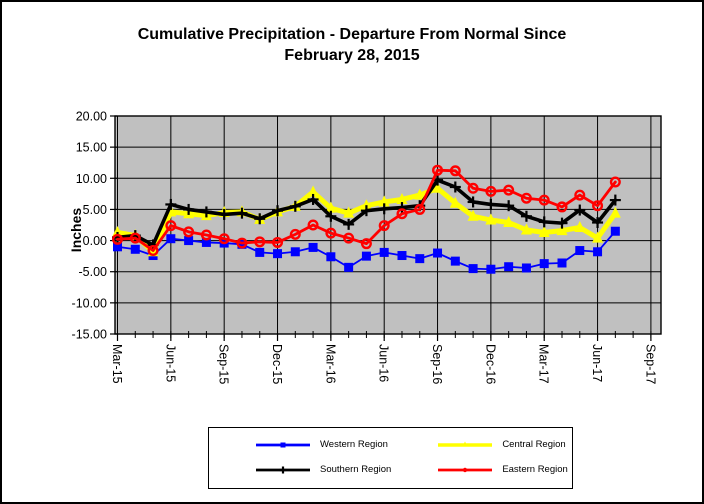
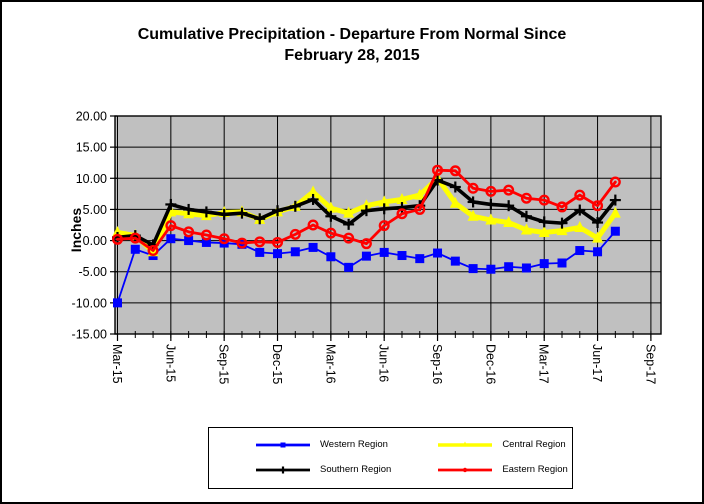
Western Region/Mar-15: -1 -> -10
Central Region/Sep-16: 8 -> 10
